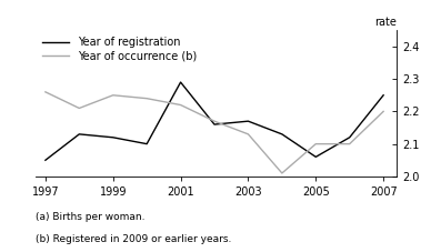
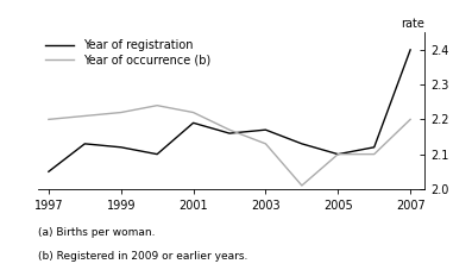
Year of occurrence (b)/1997: 2.26 -> 2.20
Year of occurrence (b)/1999: 2.25 -> 2.22
Year of registration/2001: 2.29 -> 2.19
Year of registration/2005: 2.06 -> 2.10
Year of registration/2007: 2.25 -> 2.40
